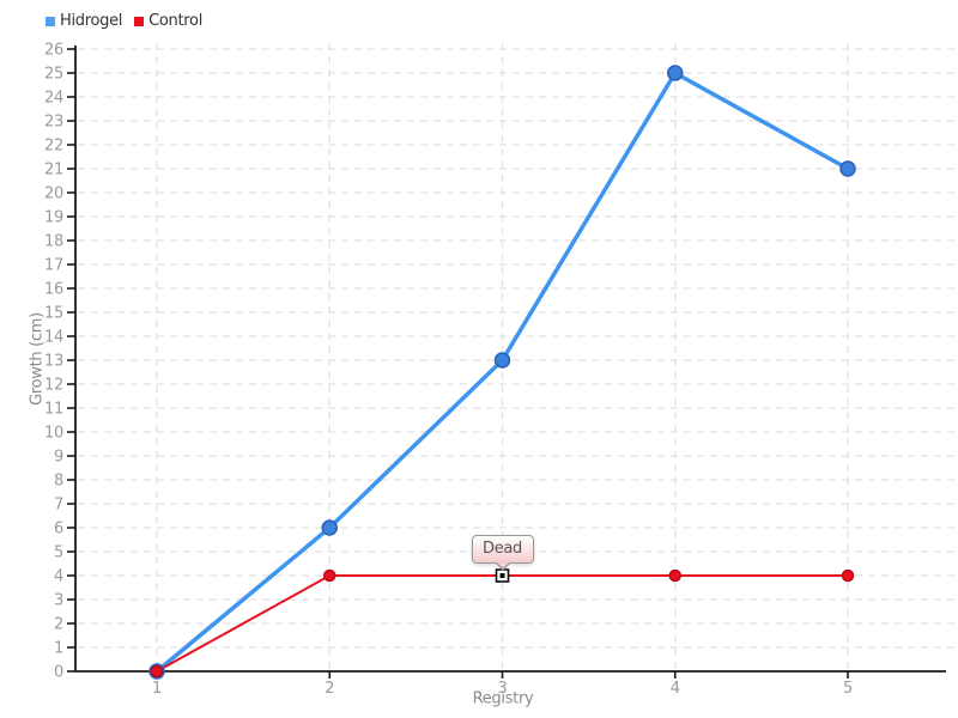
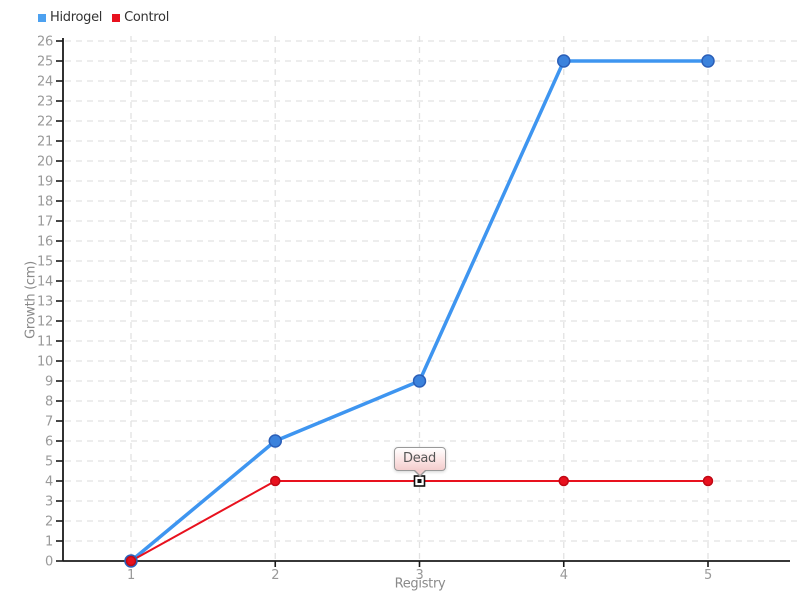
Hidrogel/3: 13 -> 9
Hidrogel/5: 21 -> 25
